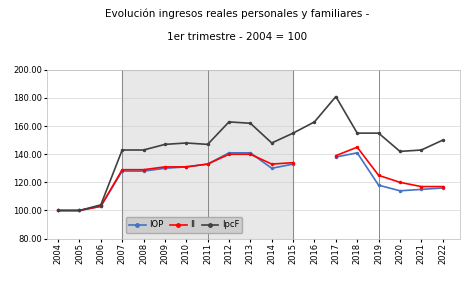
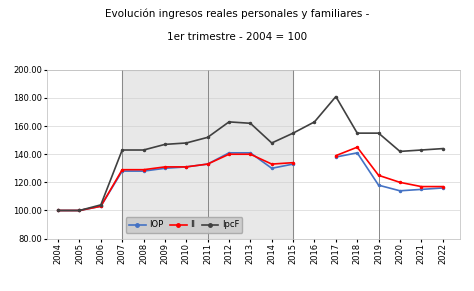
IpcF/2011: 147 -> 152
IpcF/2022: 150 -> 144
